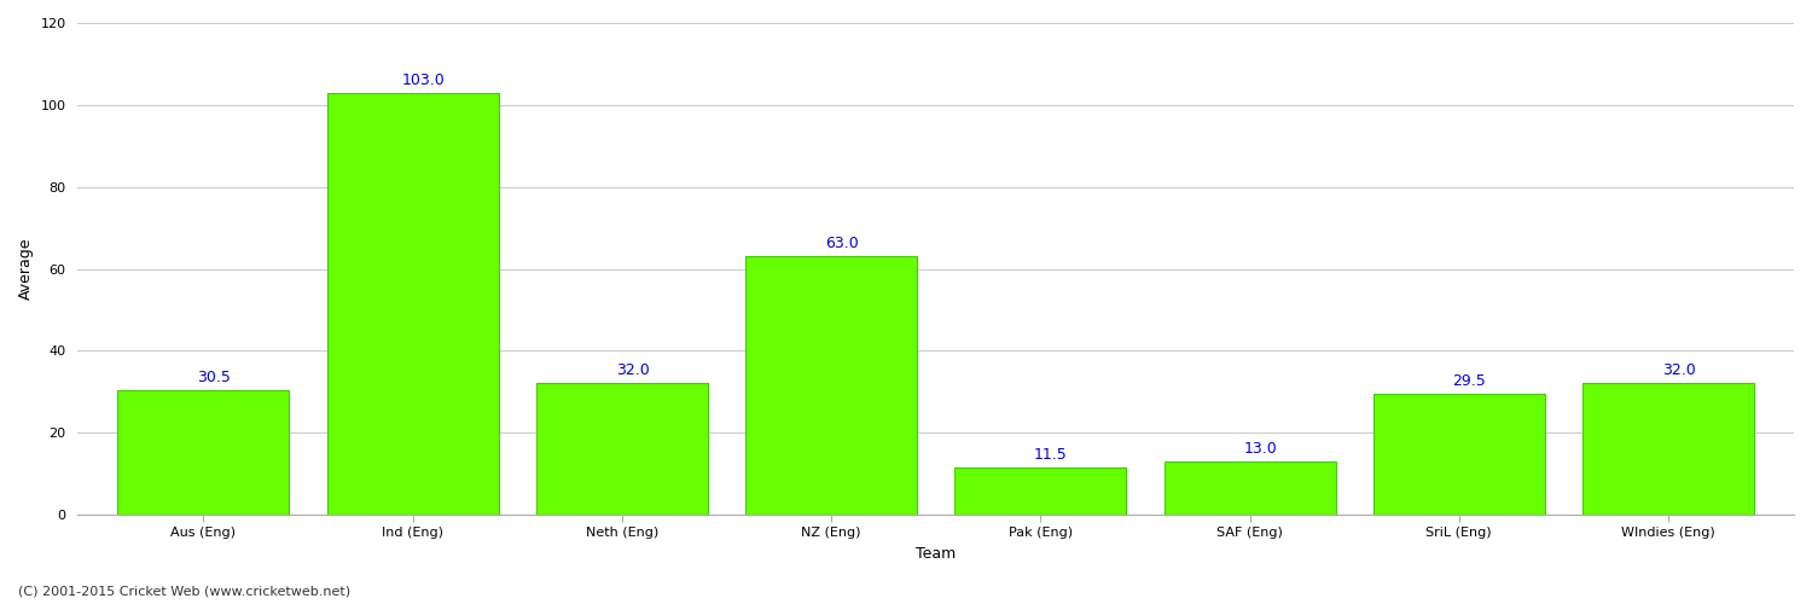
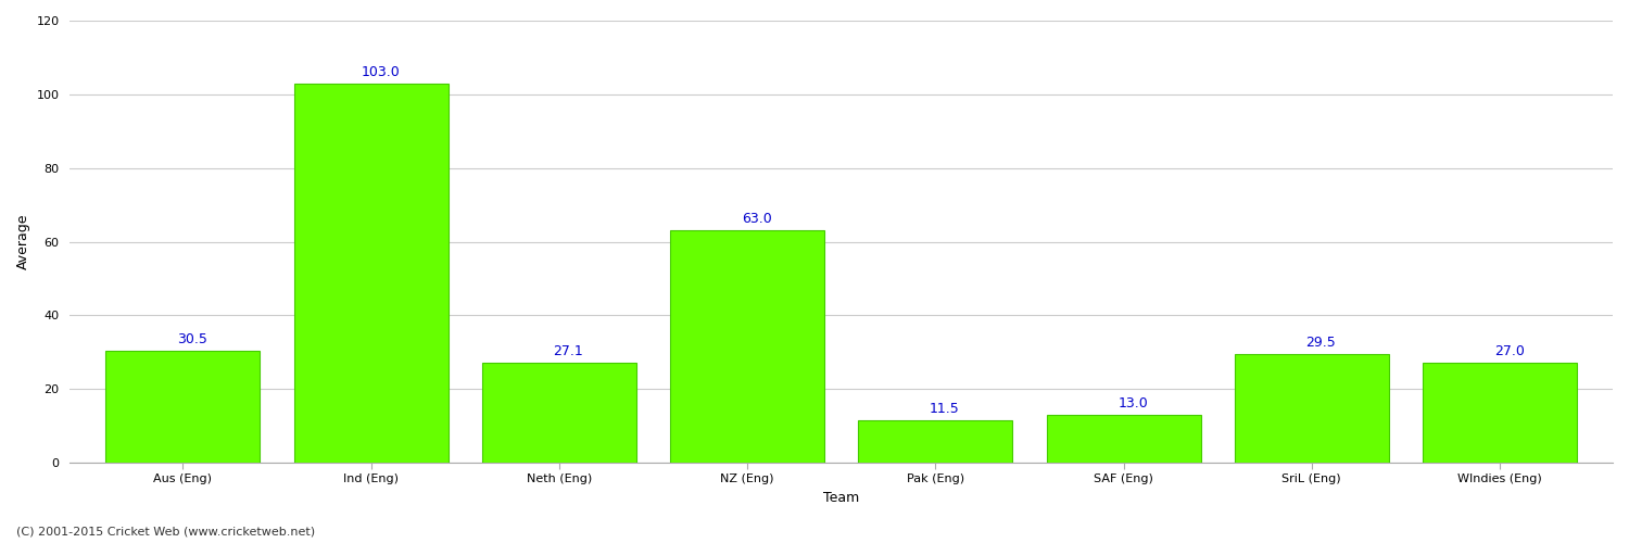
Neth (Eng): 32.0 -> 27.1
WIndies (Eng): 32.0 -> 27.0
